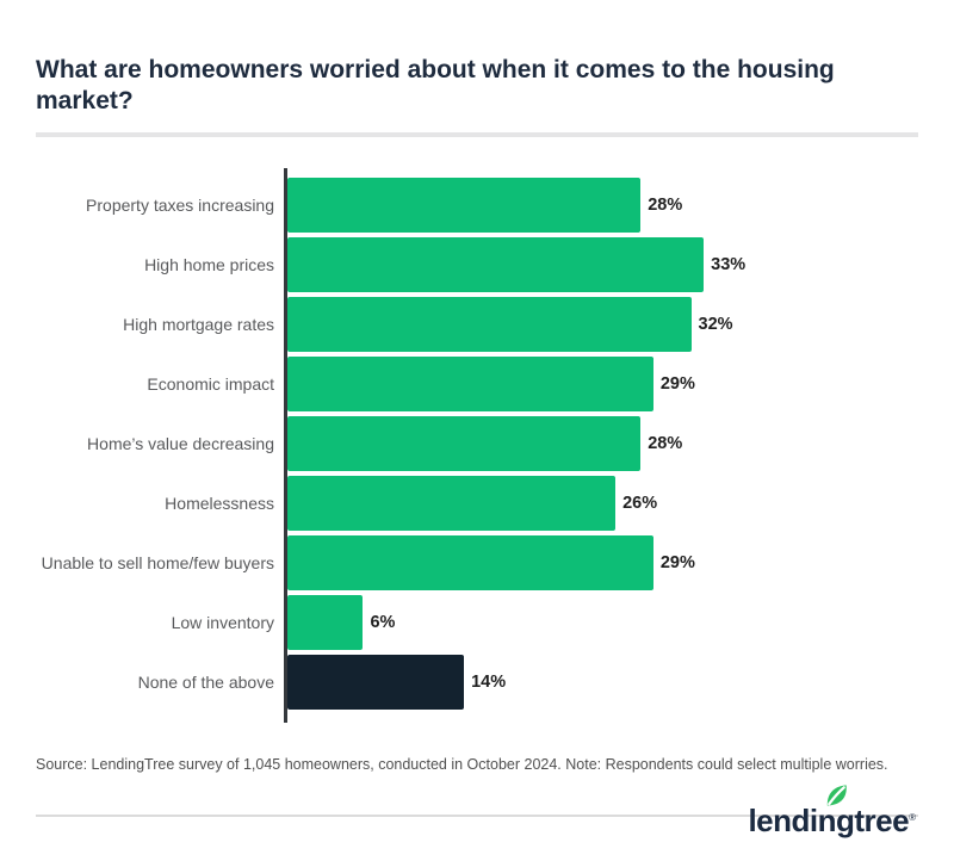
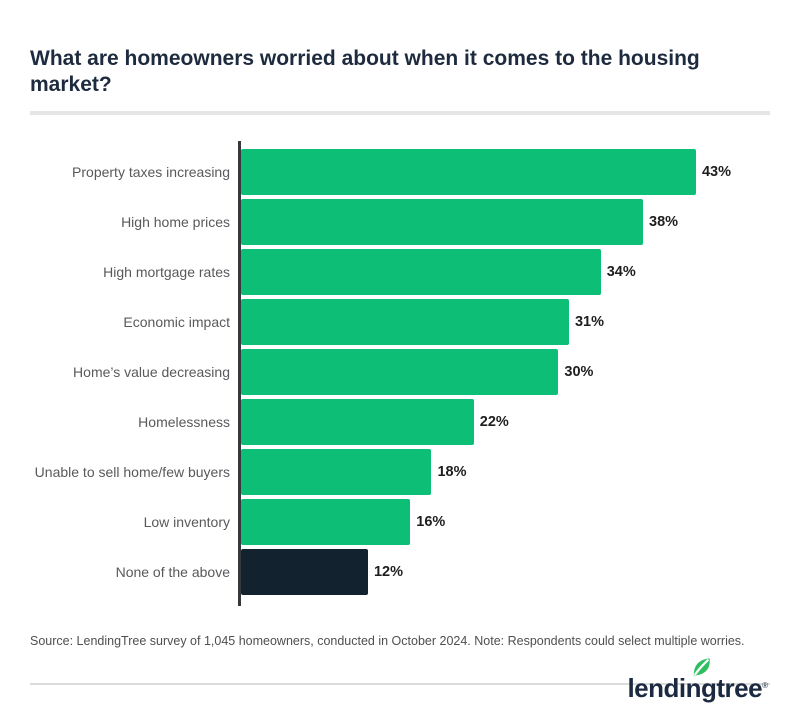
Property taxes increasing: 28% -> 43%
High home prices: 33% -> 38%
High mortgage rates: 32% -> 34%
Economic impact: 29% -> 31%
Home’s value decreasing: 28% -> 30%
Homelessness: 26% -> 22%
Unable to sell home/few buyers: 29% -> 18%
Low inventory: 6% -> 16%
None of the above: 14% -> 12%
